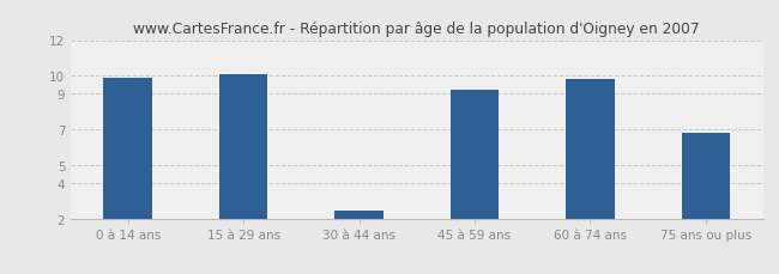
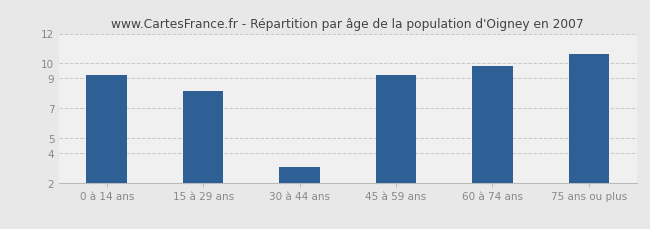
0 à 14 ans: 9.9 -> 9.2
15 à 29 ans: 10.1 -> 8.2
30 à 44 ans: 2.5 -> 3.1
75 ans ou plus: 6.8 -> 10.7
